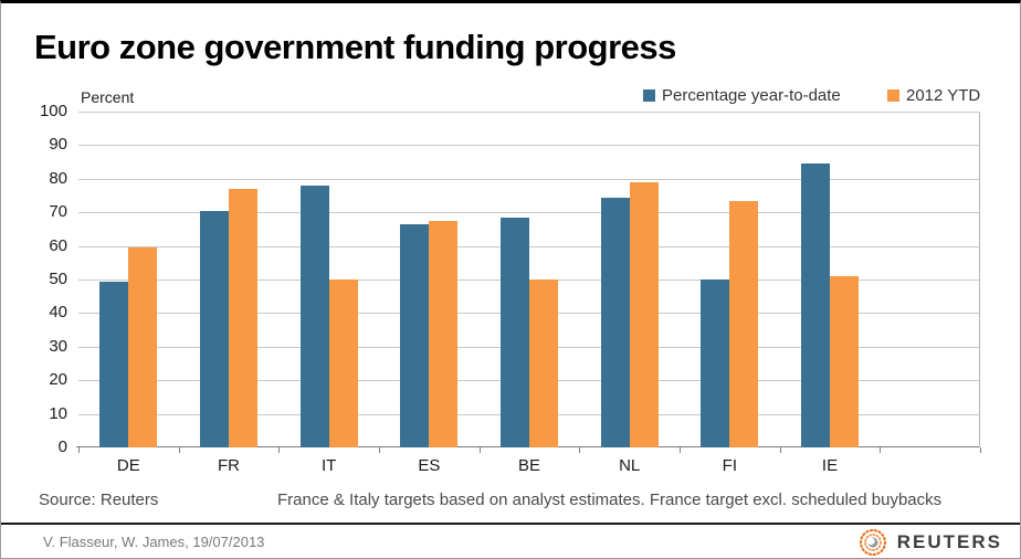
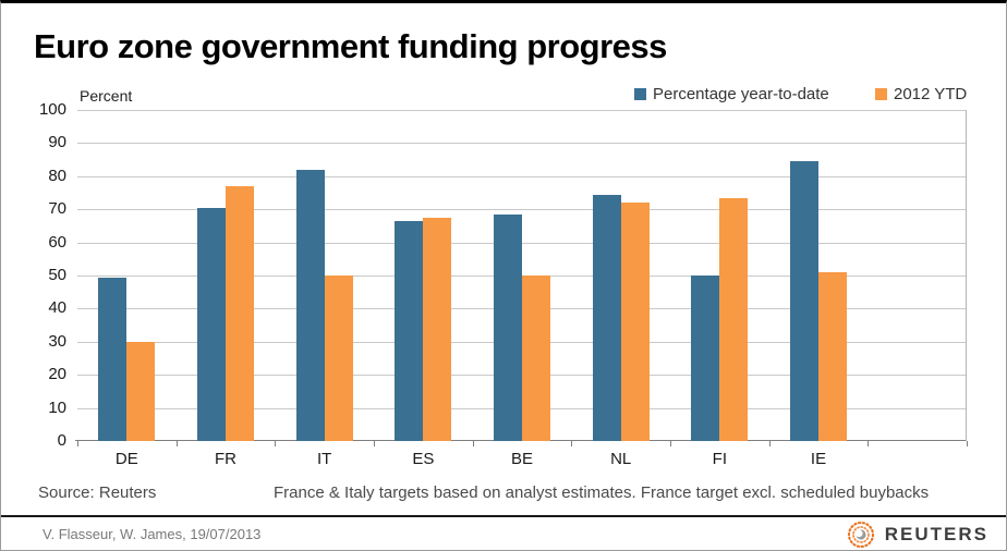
2012 YTD/DE: 60 -> 30
Percentage year-to-date/IT: 78 -> 82
2012 YTD/NL: 79 -> 72
